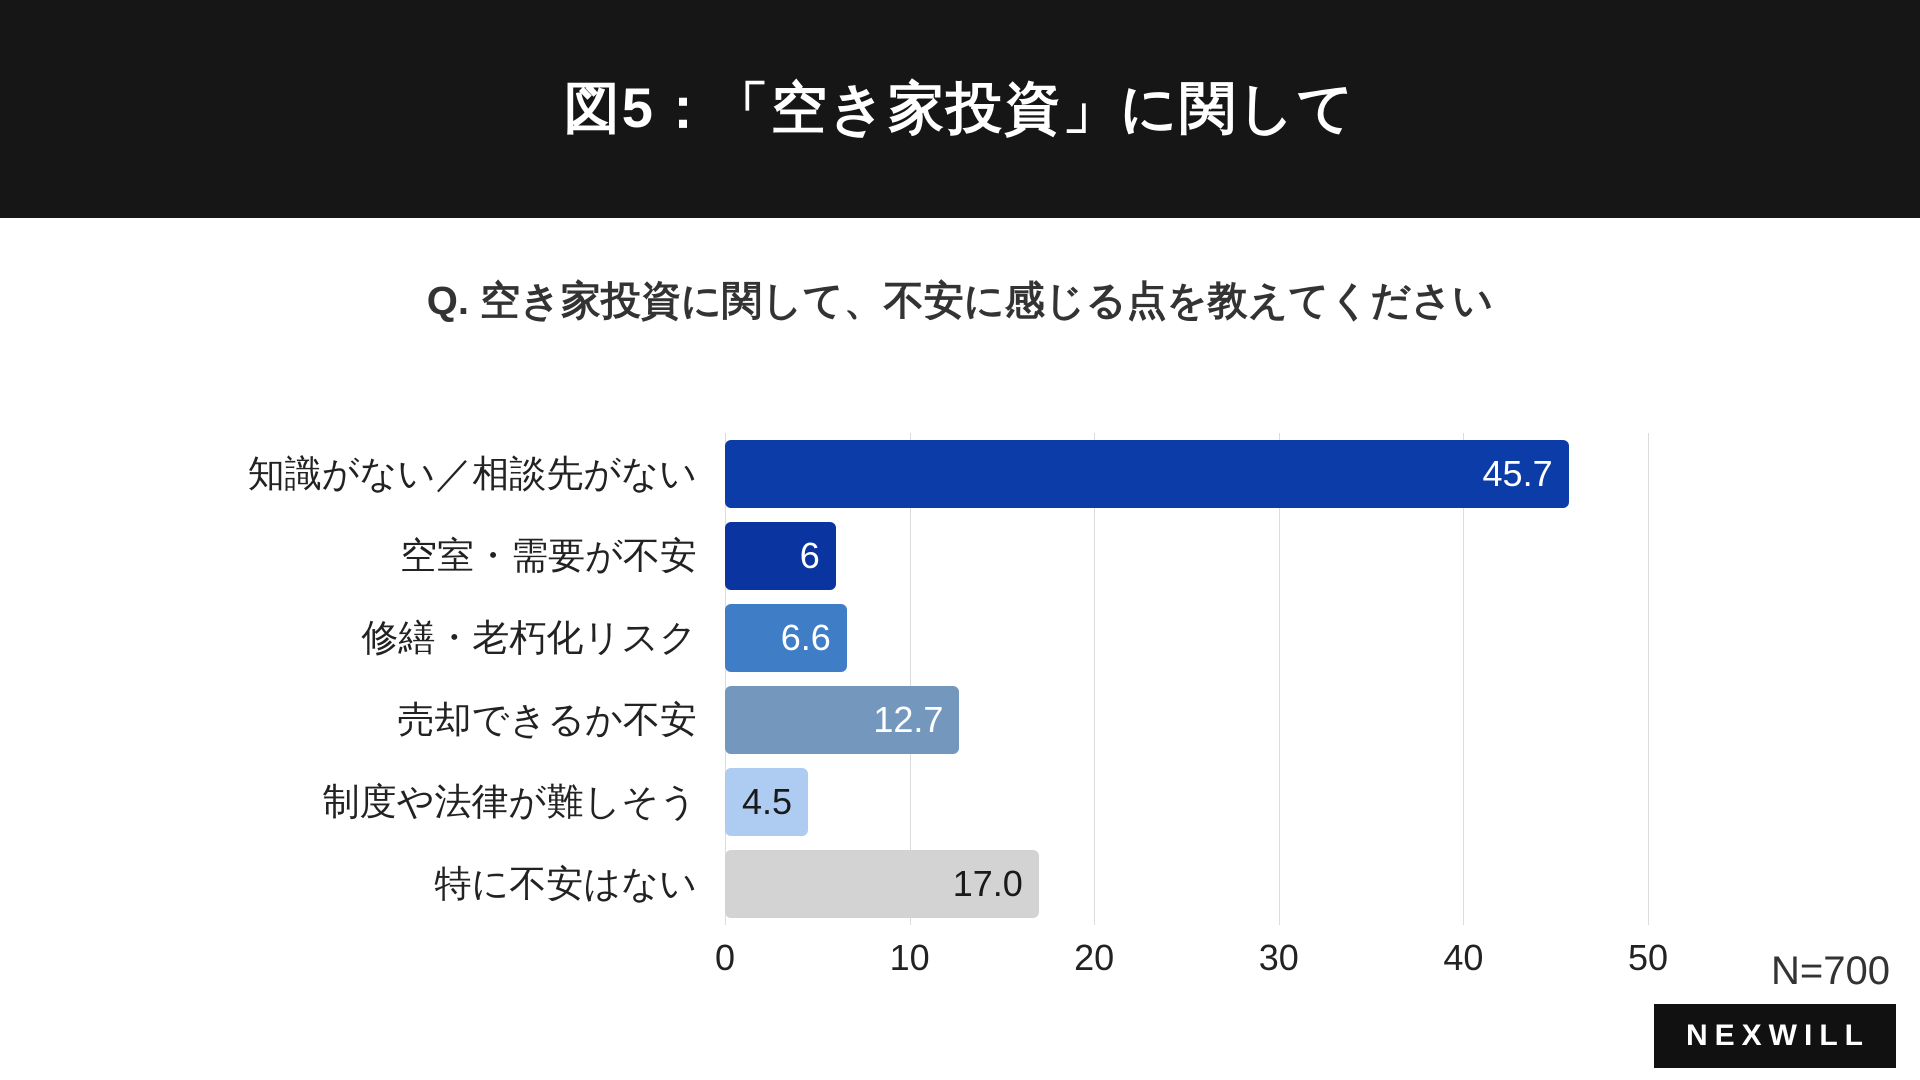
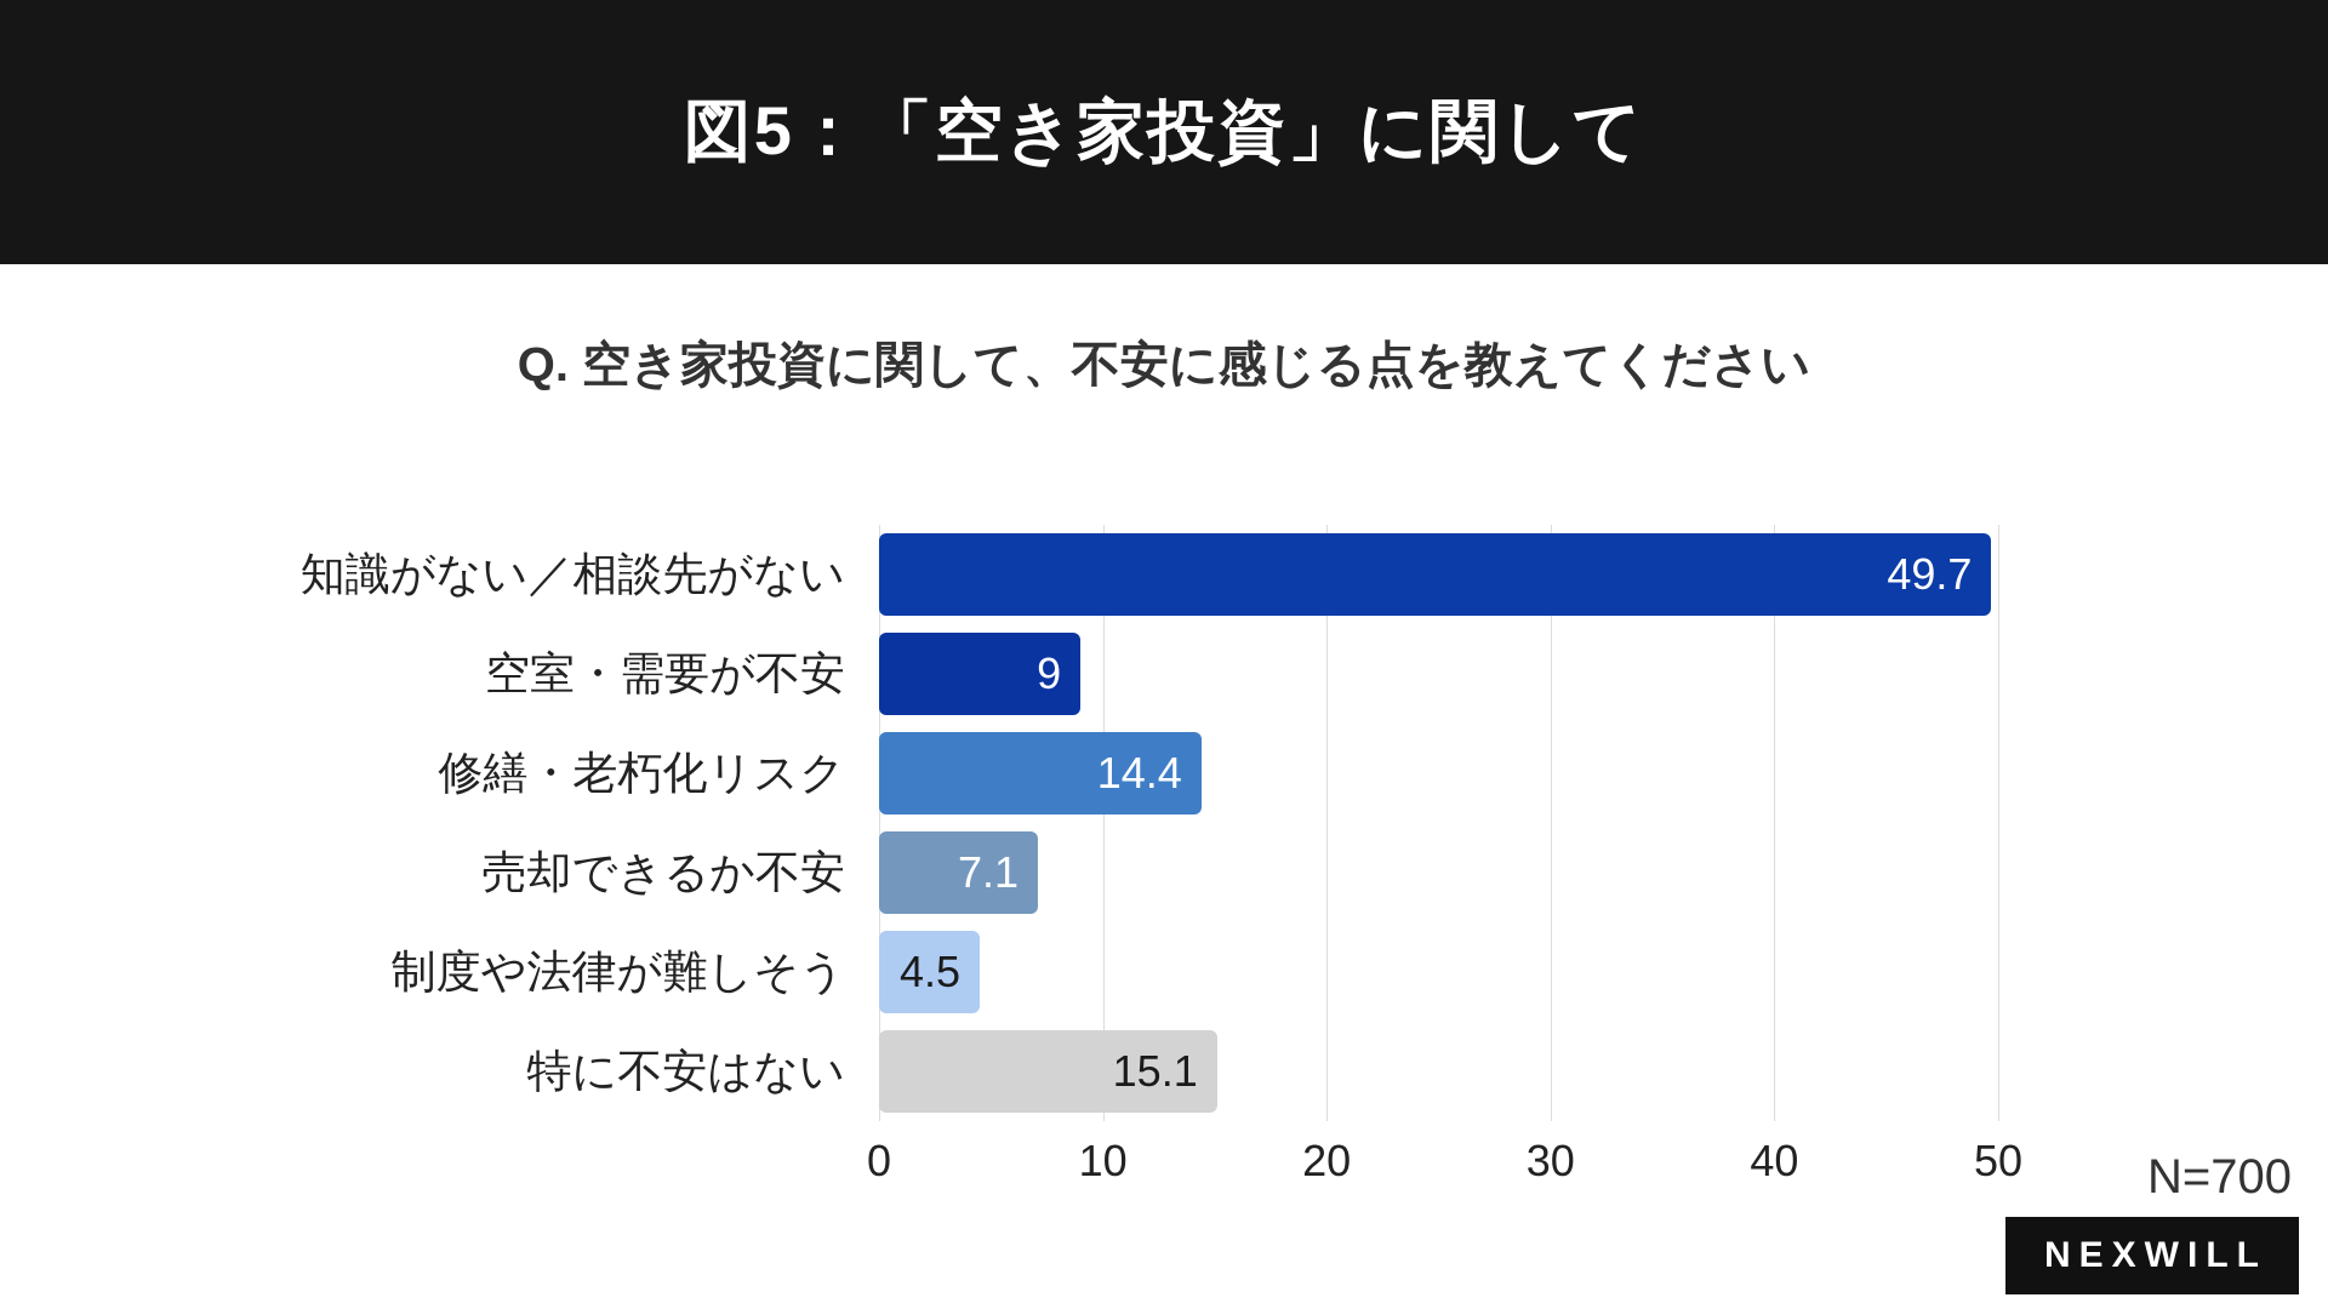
知識がない／相談先がない: 45.7 -> 49.7
空室・需要が不安: 6 -> 9
修繕・老朽化リスク: 6.6 -> 14.4
売却できるか不安: 12.7 -> 7.1
特に不安はない: 17.0 -> 15.1
